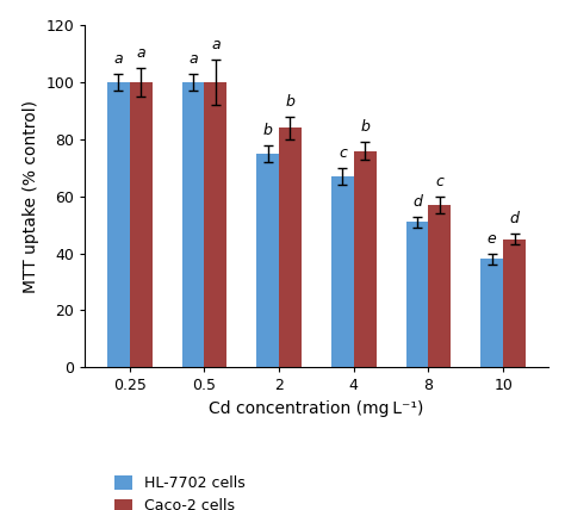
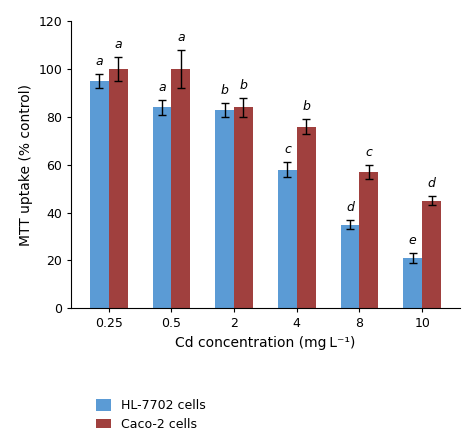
HL-7702 cells/0.25: 100 -> 95
HL-7702 cells/0.5: 100 -> 84
HL-7702 cells/2: 75 -> 83
HL-7702 cells/4: 67 -> 58
HL-7702 cells/8: 51 -> 35
HL-7702 cells/10: 38 -> 21
